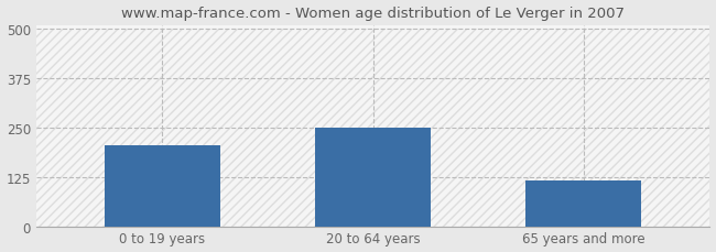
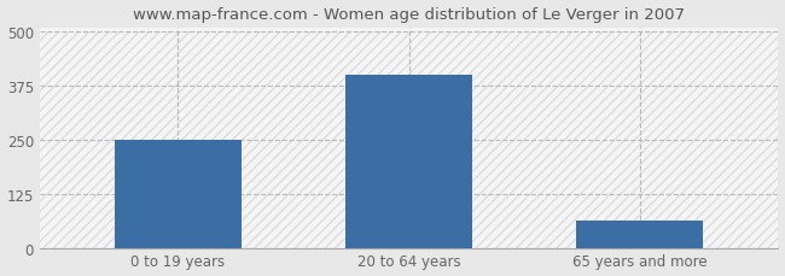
0 to 19 years: 205 -> 250
20 to 64 years: 250 -> 400
65 years and more: 115 -> 62
